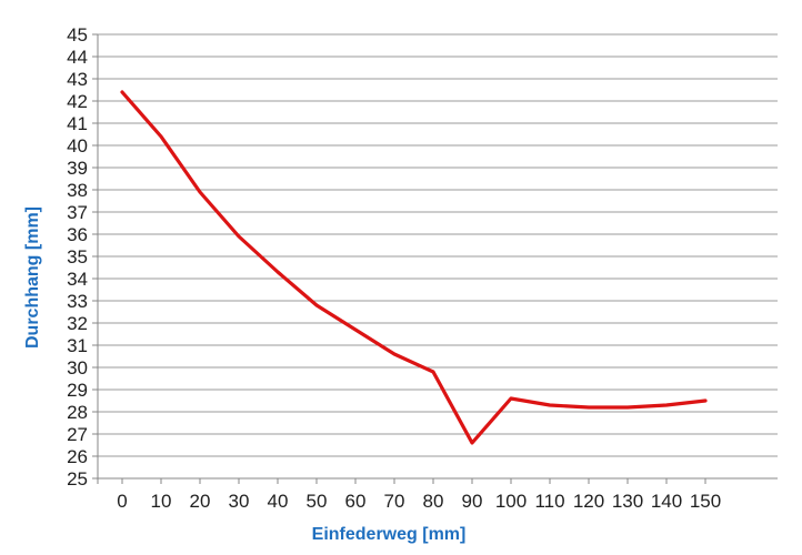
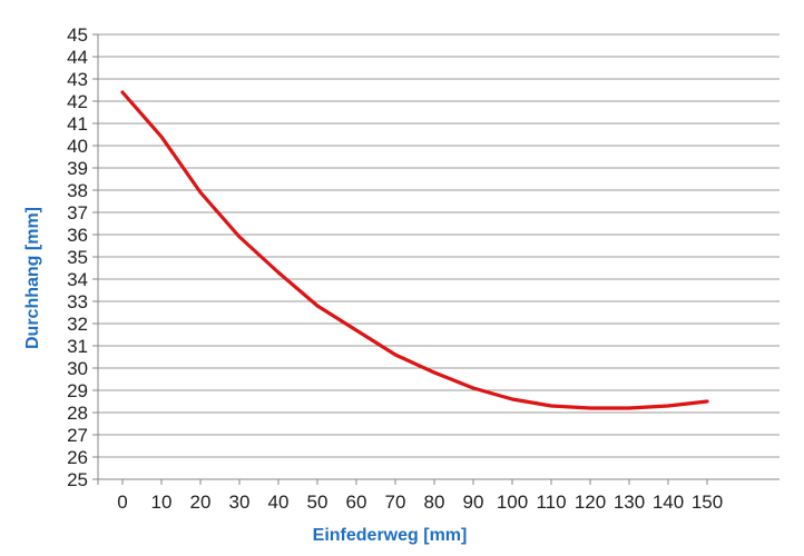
90: 26.6 -> 29.1
